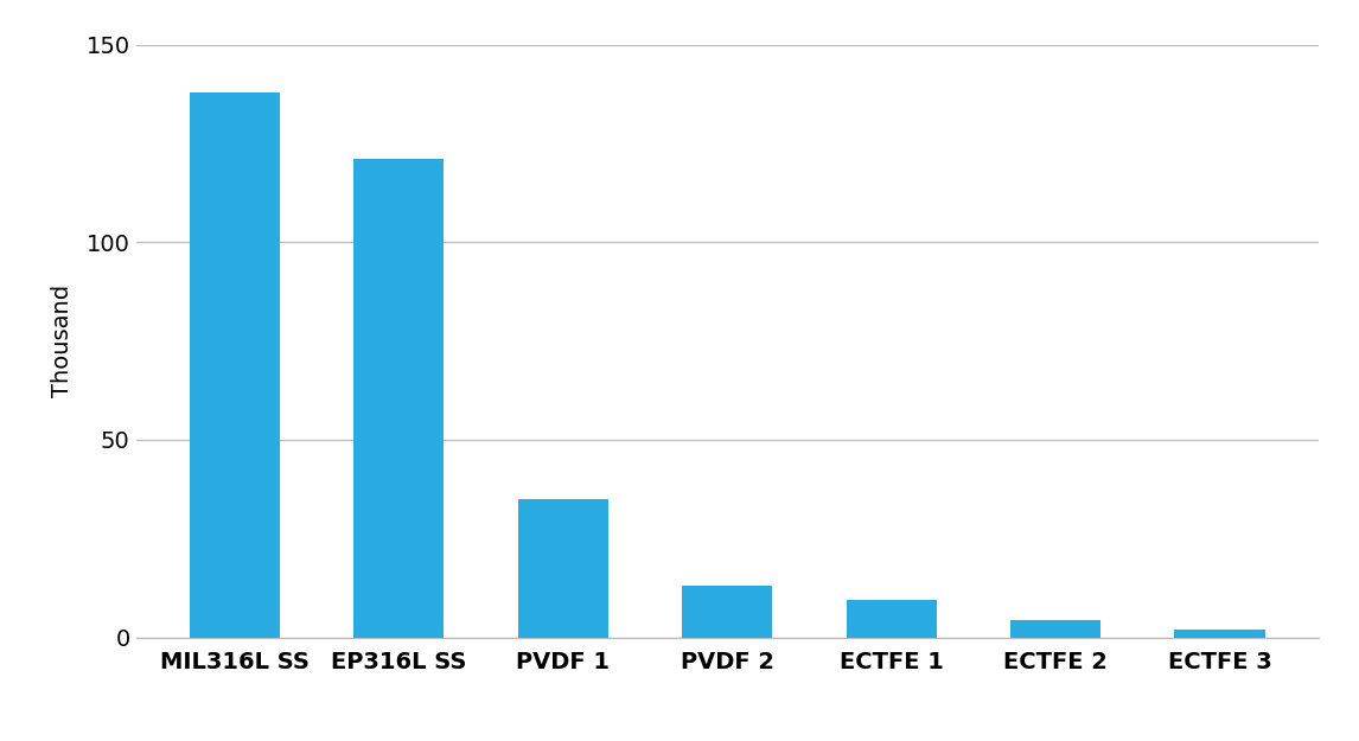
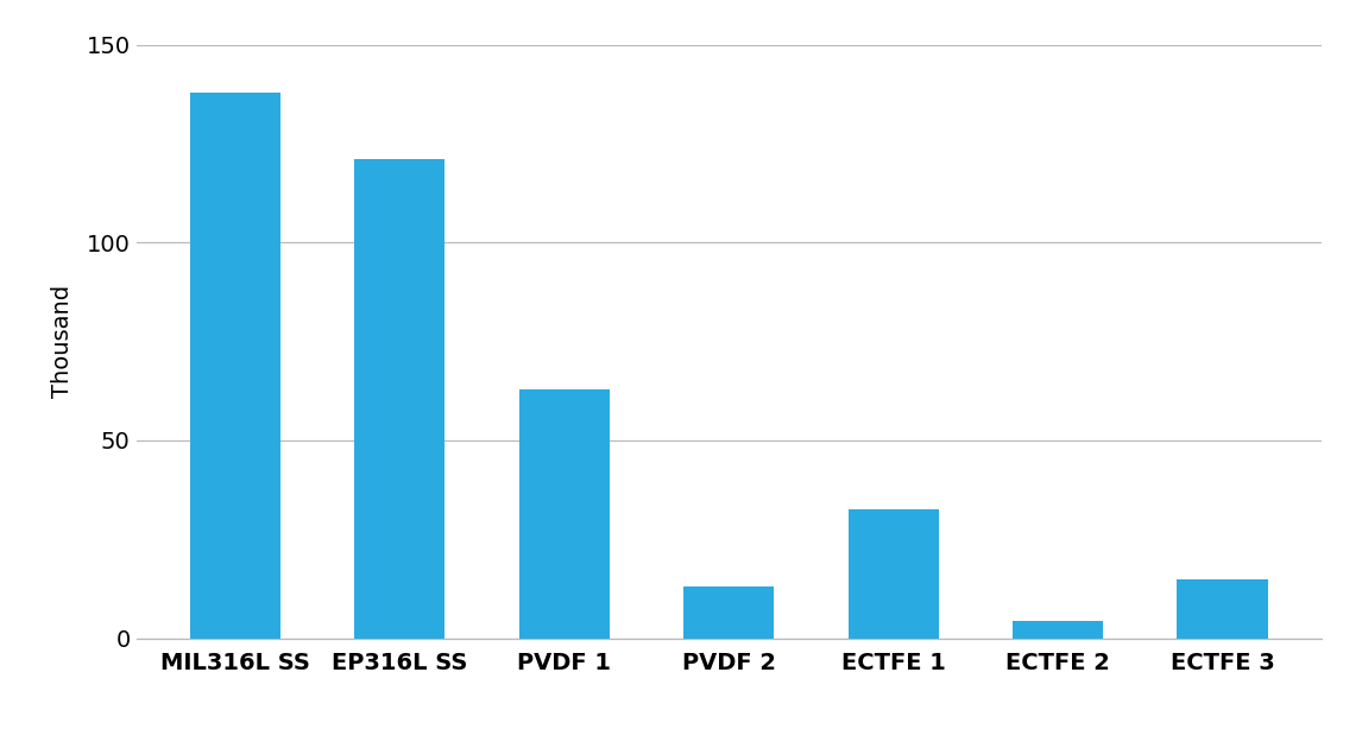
PVDF 1: 35.0 -> 63.0
ECTFE 1: 9.5 -> 32.5
ECTFE 3: 2.0 -> 15.0
